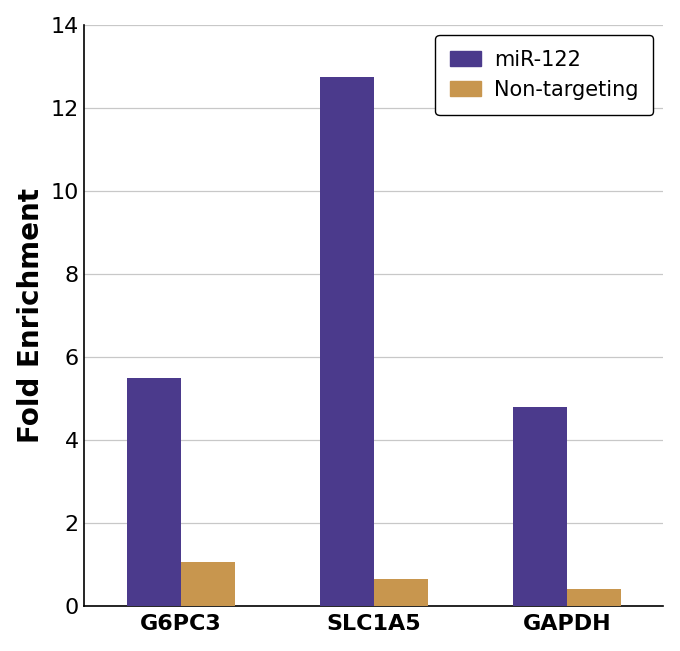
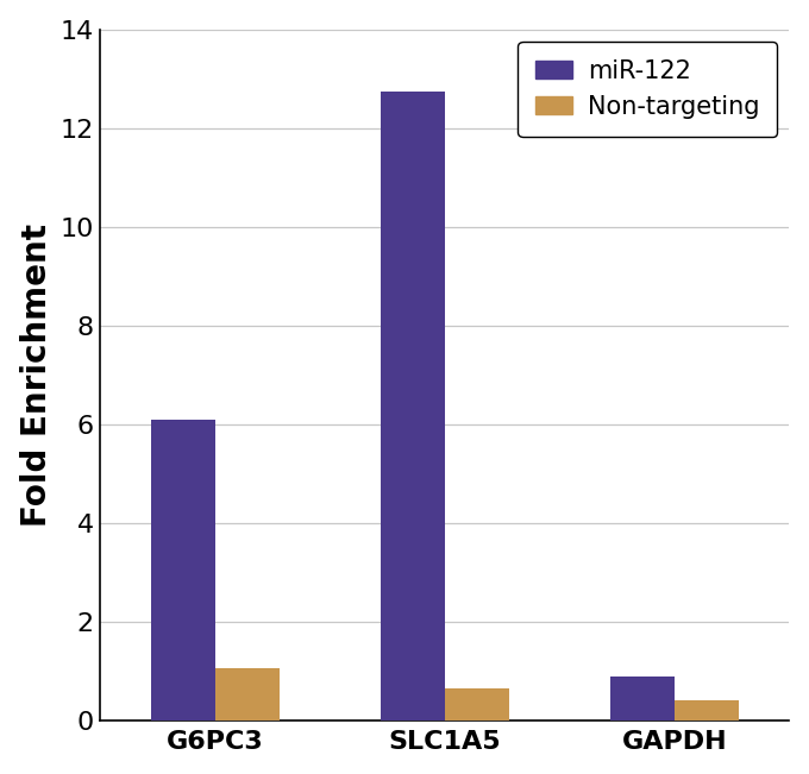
miR-122/G6PC3: 5.50 -> 6.10
miR-122/GAPDH: 4.80 -> 0.90
